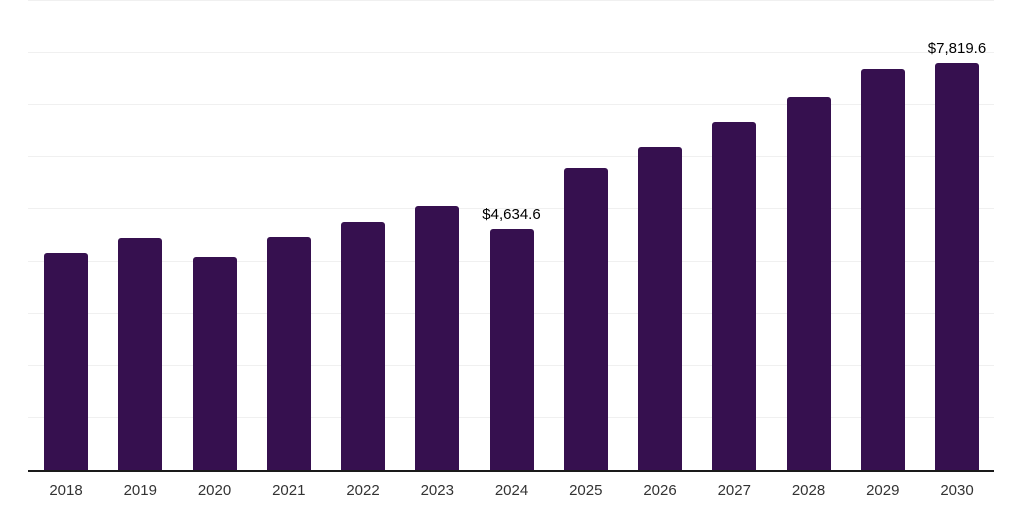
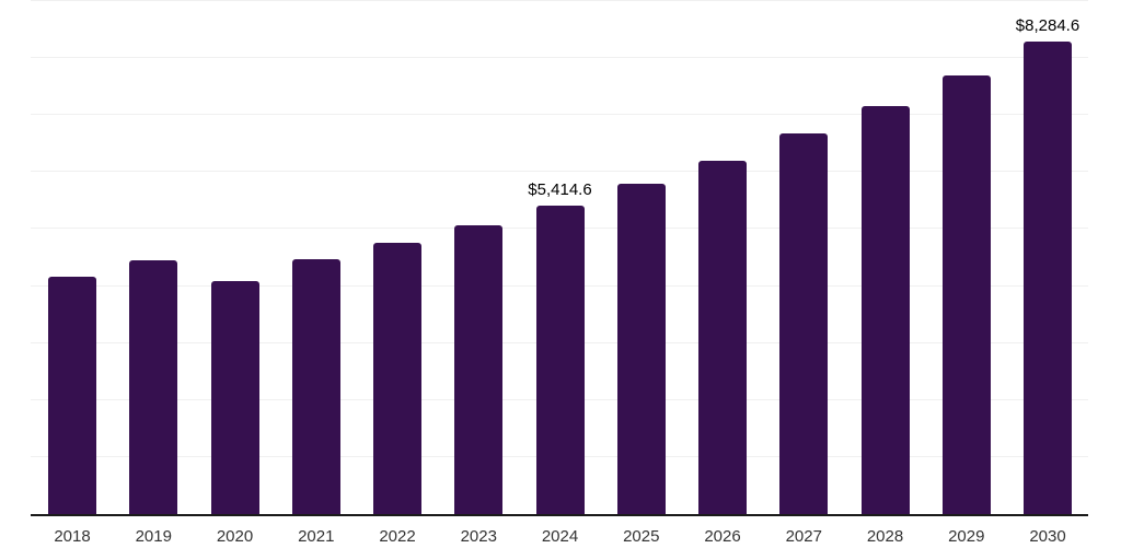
2024: $4,634.6 -> $5,414.6
2030: $7,819.6 -> $8,284.6
